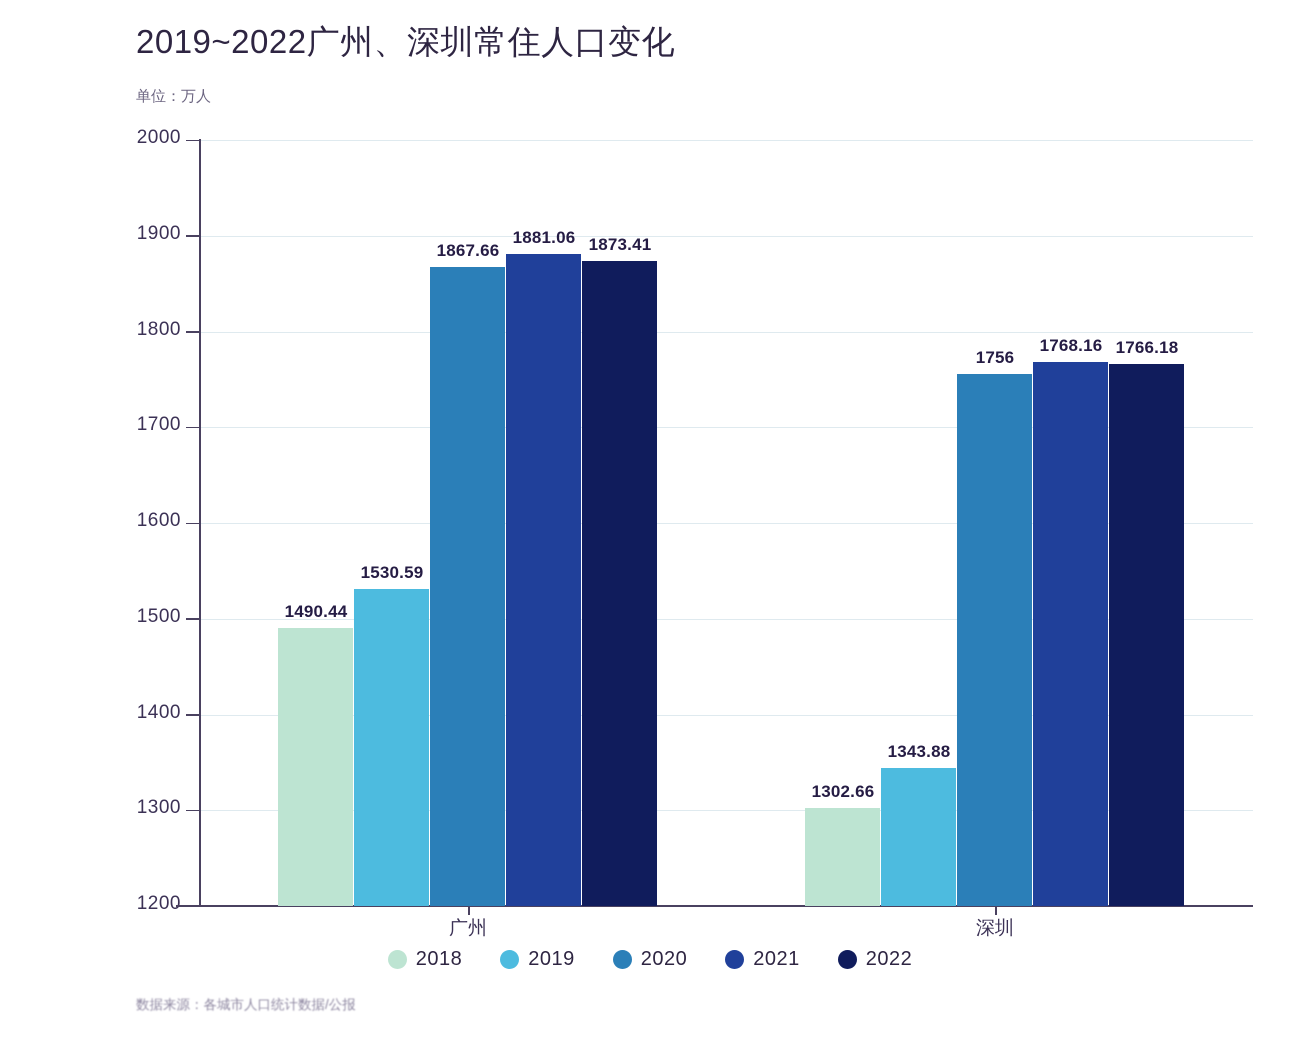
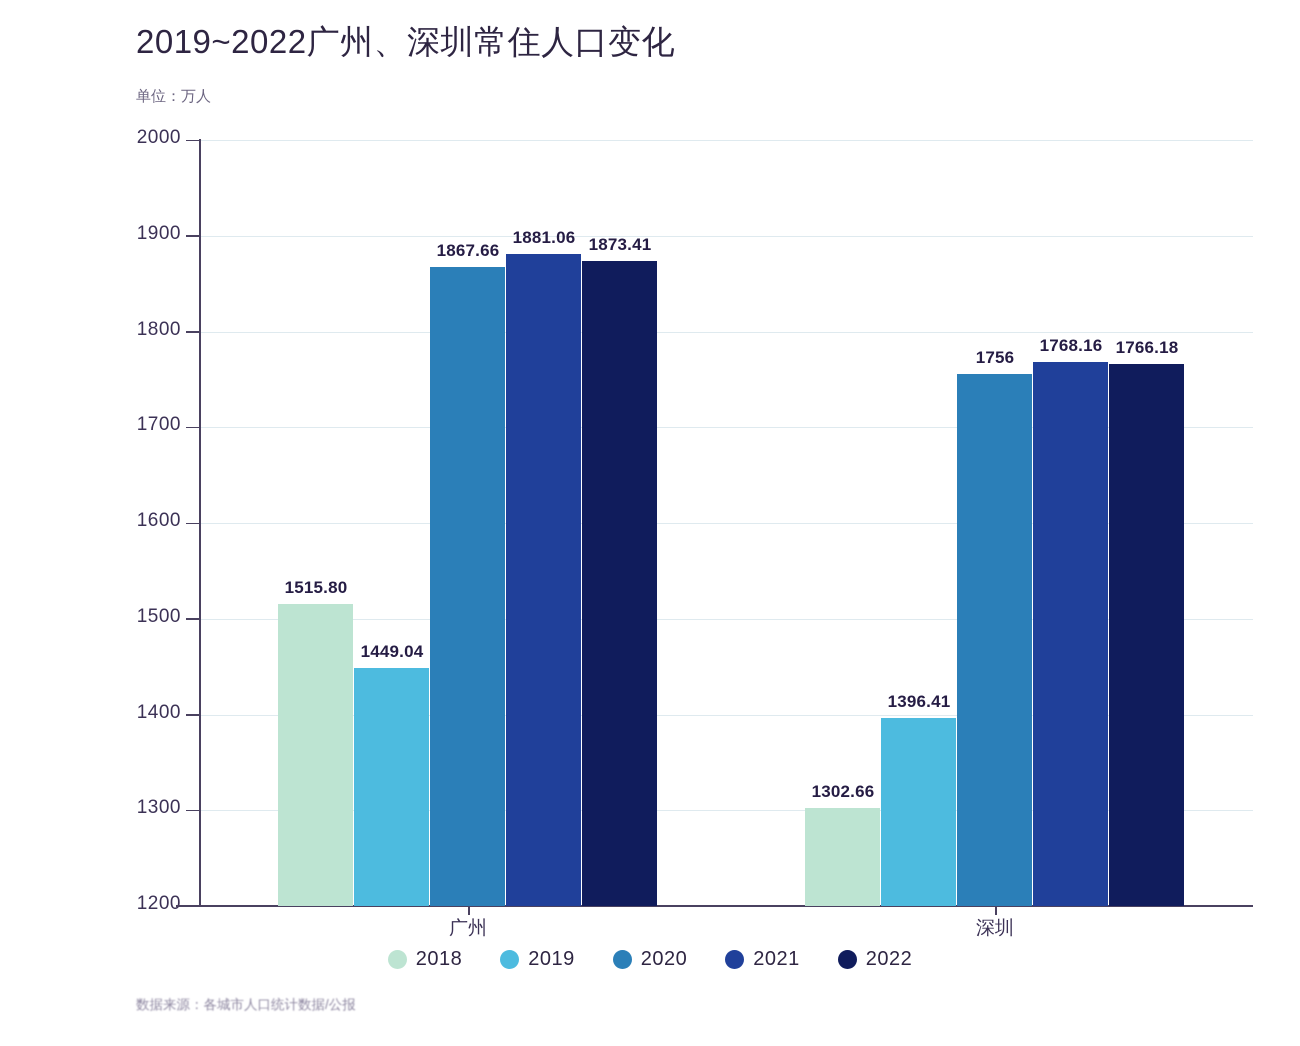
2018/广州: 1490.44 -> 1515.80
2019/广州: 1530.59 -> 1449.04
2019/深圳: 1343.88 -> 1396.41
